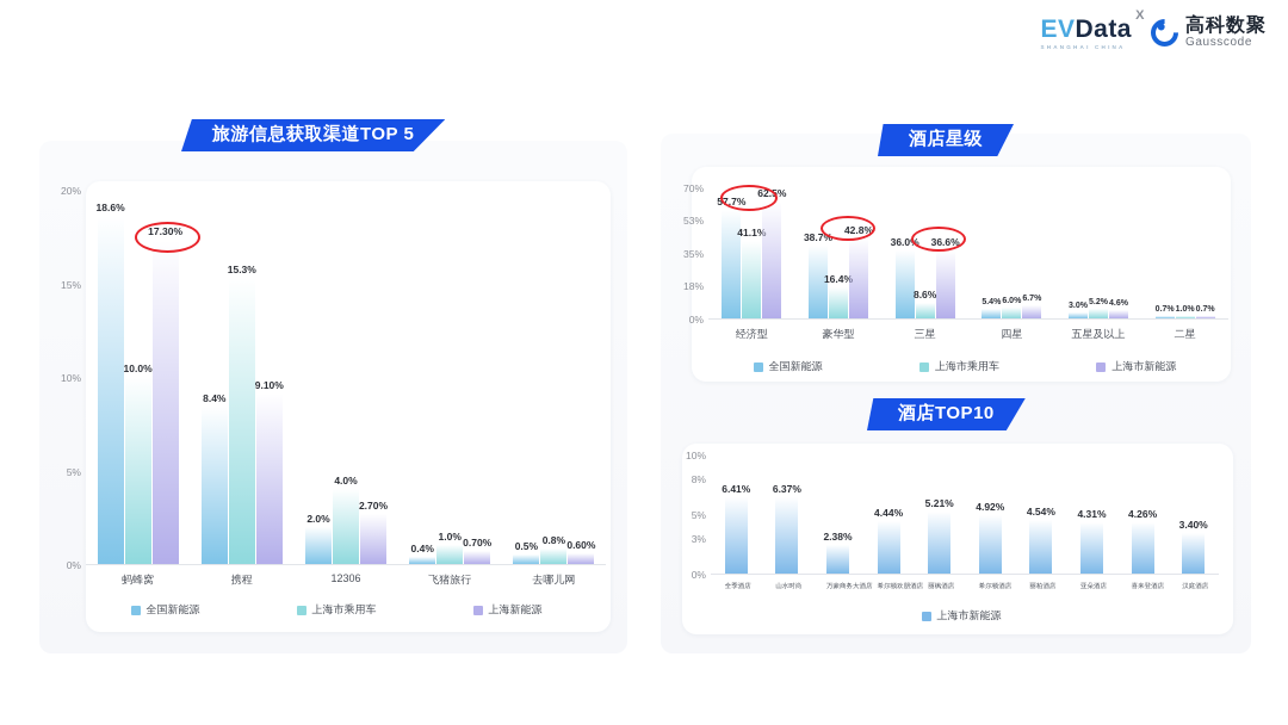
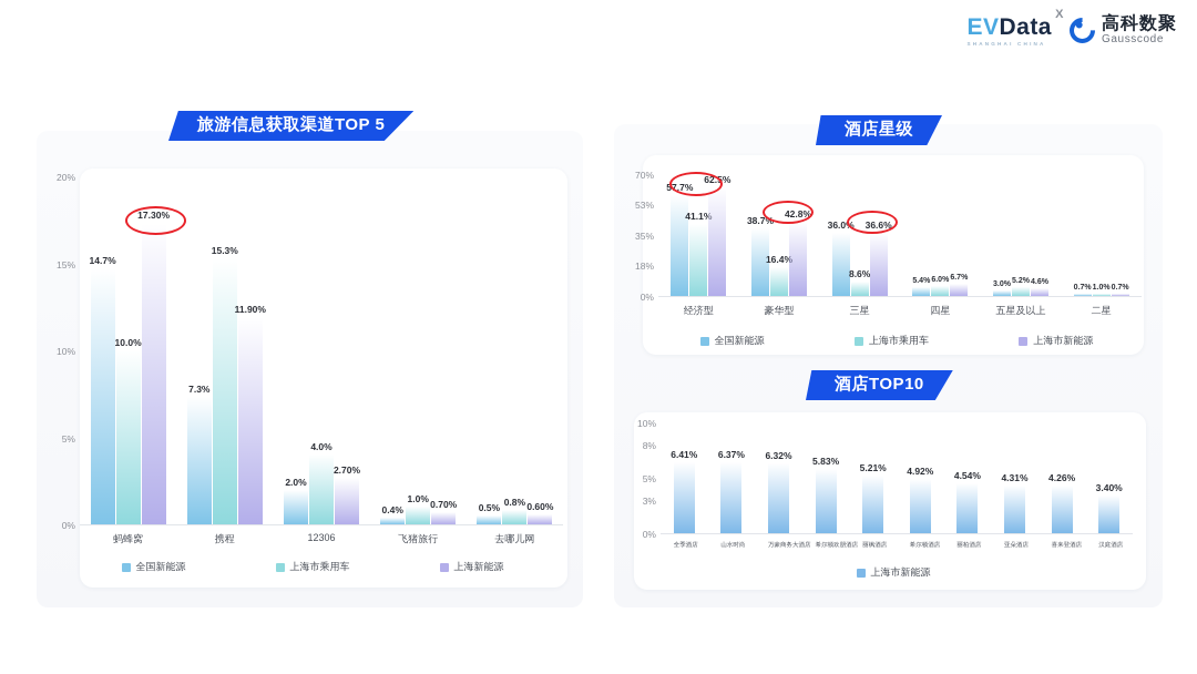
旅游信息获取渠道TOP 5/全国新能源/蚂蜂窝: 18.6% -> 14.7%
旅游信息获取渠道TOP 5/全国新能源/携程: 8.4% -> 7.3%
旅游信息获取渠道TOP 5/上海新能源/携程: 9.10% -> 11.90%
酒店TOP10/万豪商务大酒店: 2.38% -> 6.32%
酒店TOP10/希尔顿欢朋酒店: 4.44% -> 5.83%
